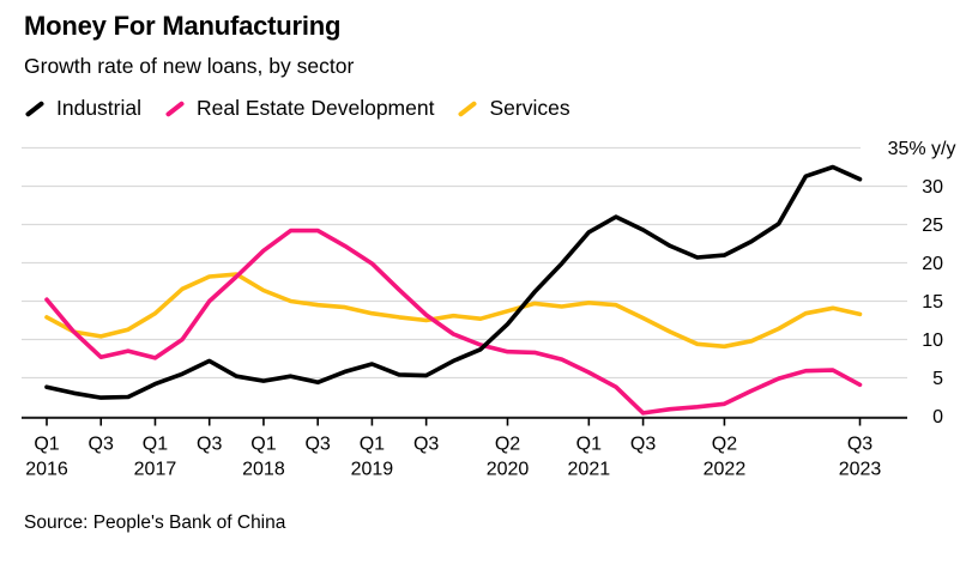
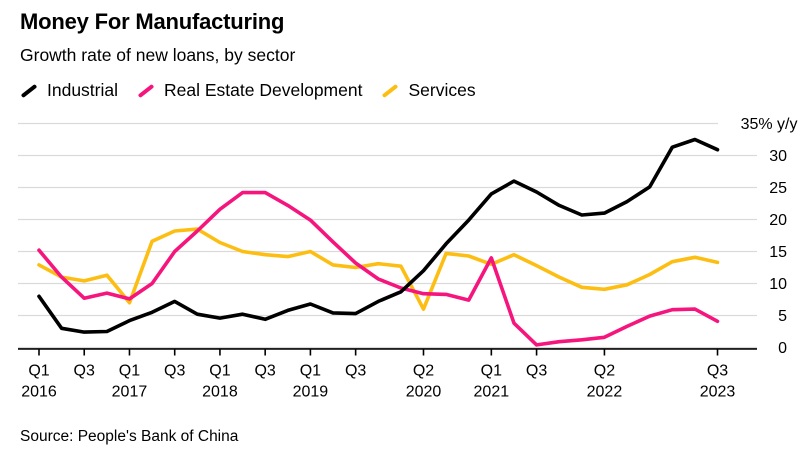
Industrial/Q1 2016: 4 -> 8
Services/Q1 2017: 13 -> 7
Services/Q1 2019: 13 -> 15
Services/Q2 2020: 14 -> 6
Real Estate Development/Q1 2021: 6 -> 14
Services/Q1 2021: 15 -> 13
